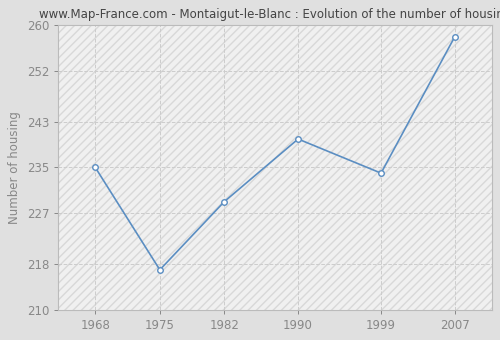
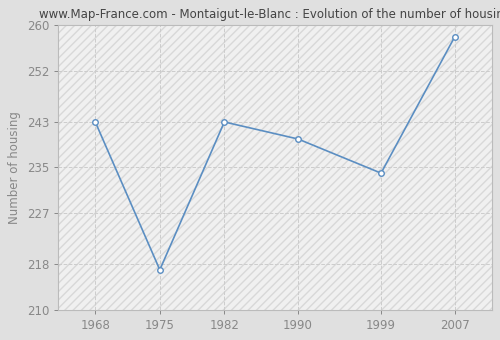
1968: 235 -> 243
1982: 229 -> 243
